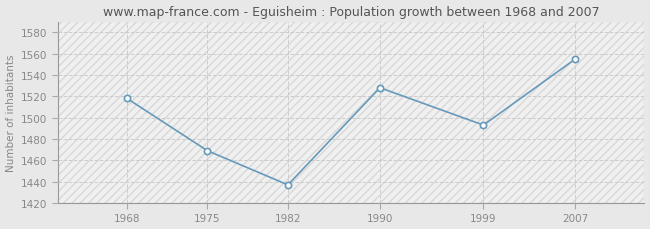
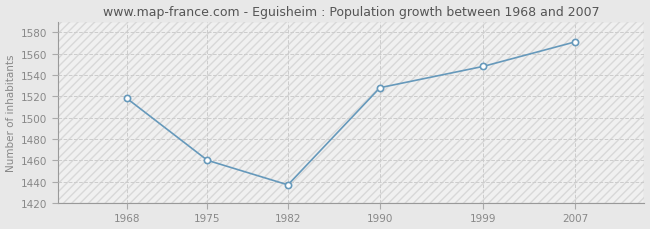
1975: 1469 -> 1460
1999: 1493 -> 1548
2007: 1555 -> 1571
